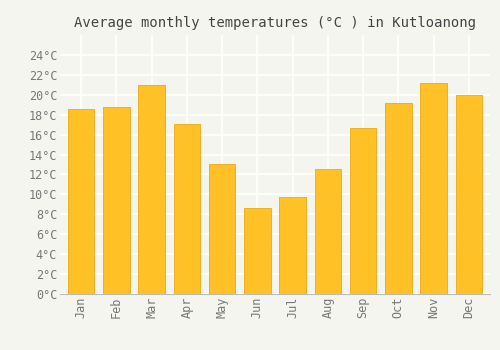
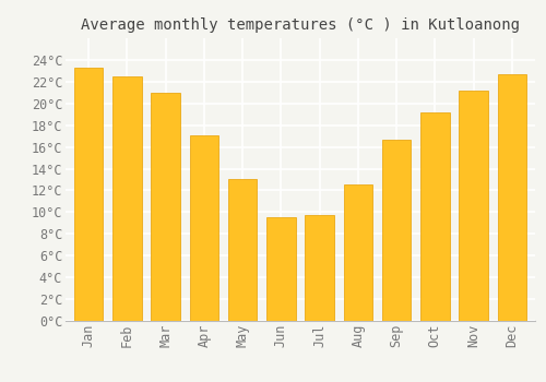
Jan: 18.6°C -> 23.3°C
Feb: 18.8°C -> 22.5°C
Jun: 8.6°C -> 9.5°C
Dec: 20.0°C -> 22.7°C
